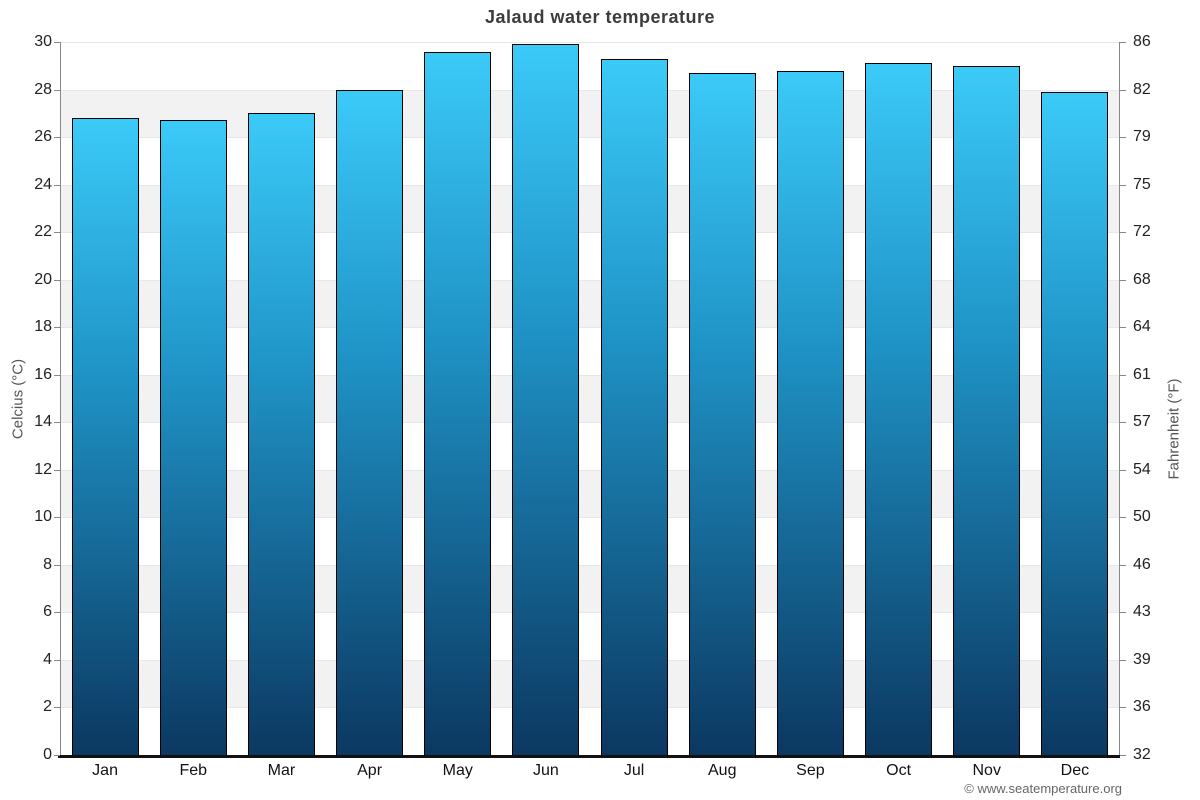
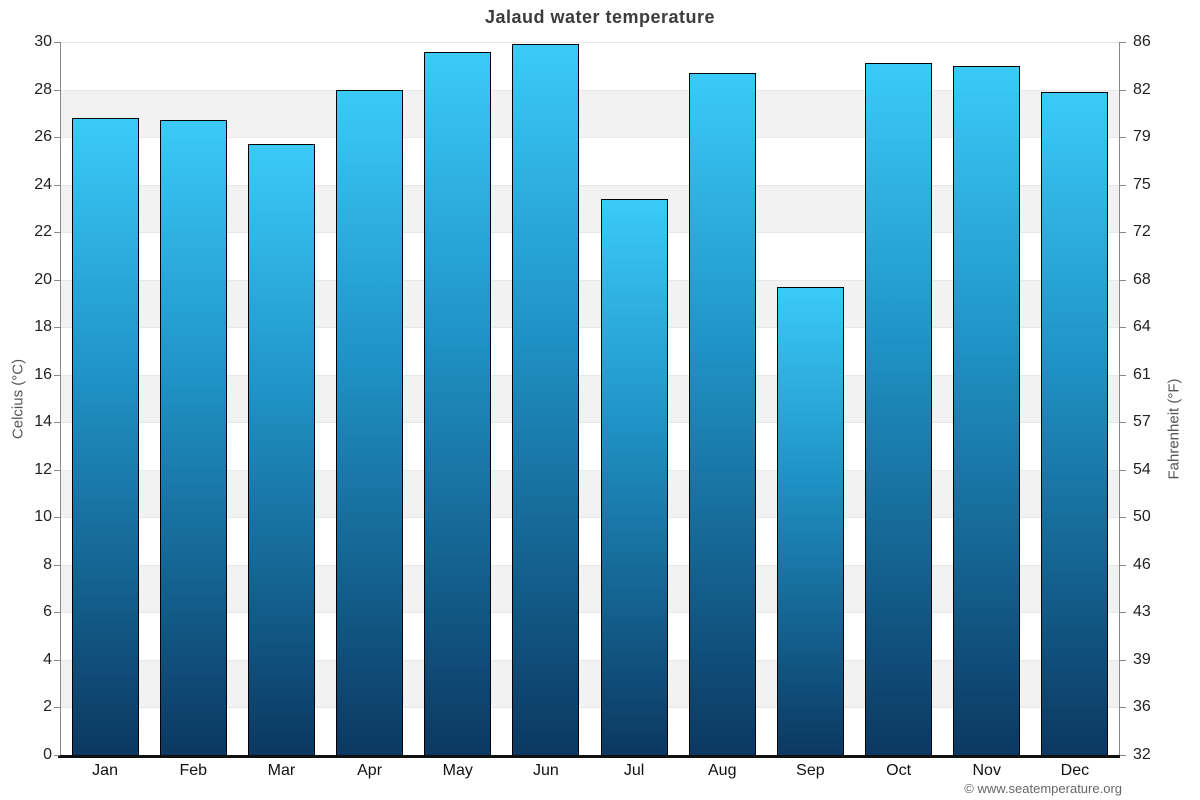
Mar: 27.0 -> 25.7
Jul: 29.3 -> 23.4
Sep: 28.8 -> 19.7
